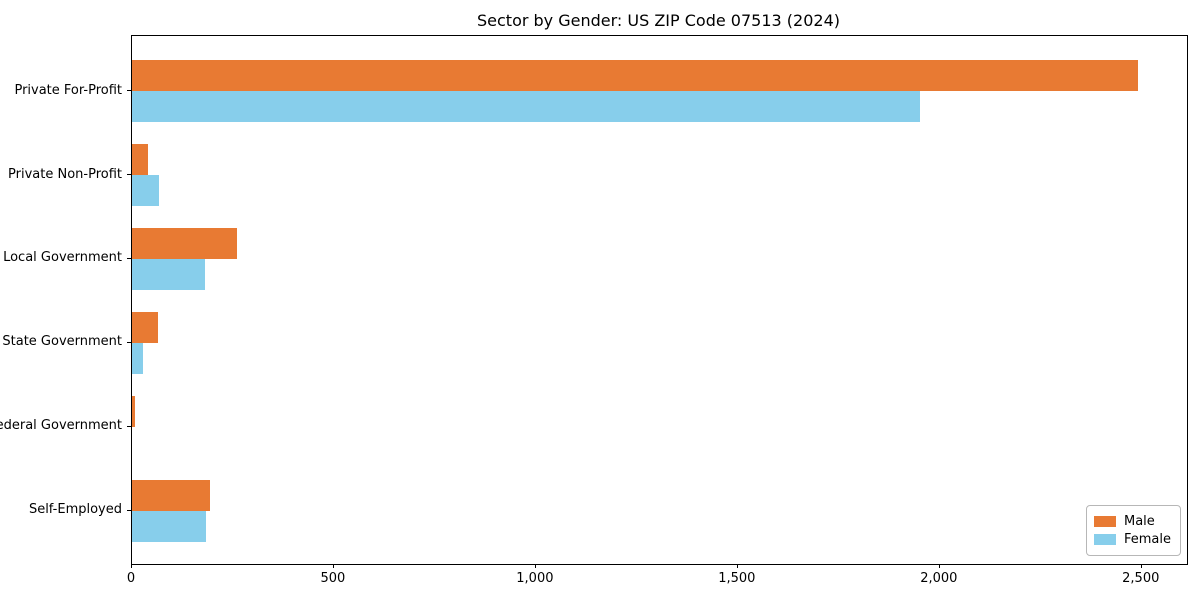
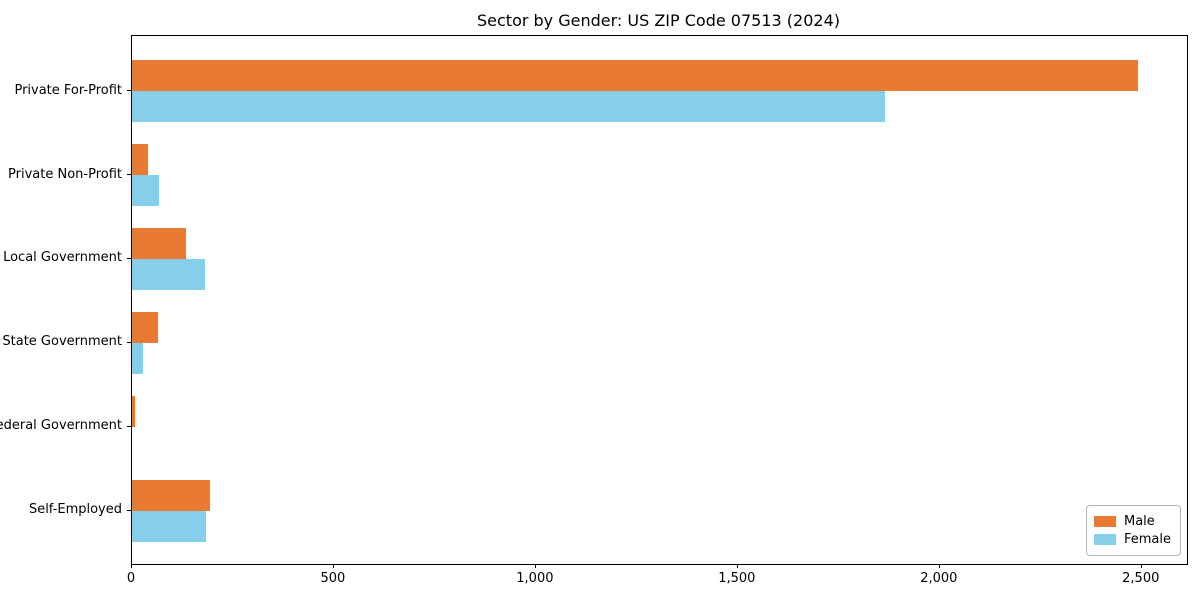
Female/Private For-Profit: 1950 -> 1860
Male/Local Government: 260 -> 130
